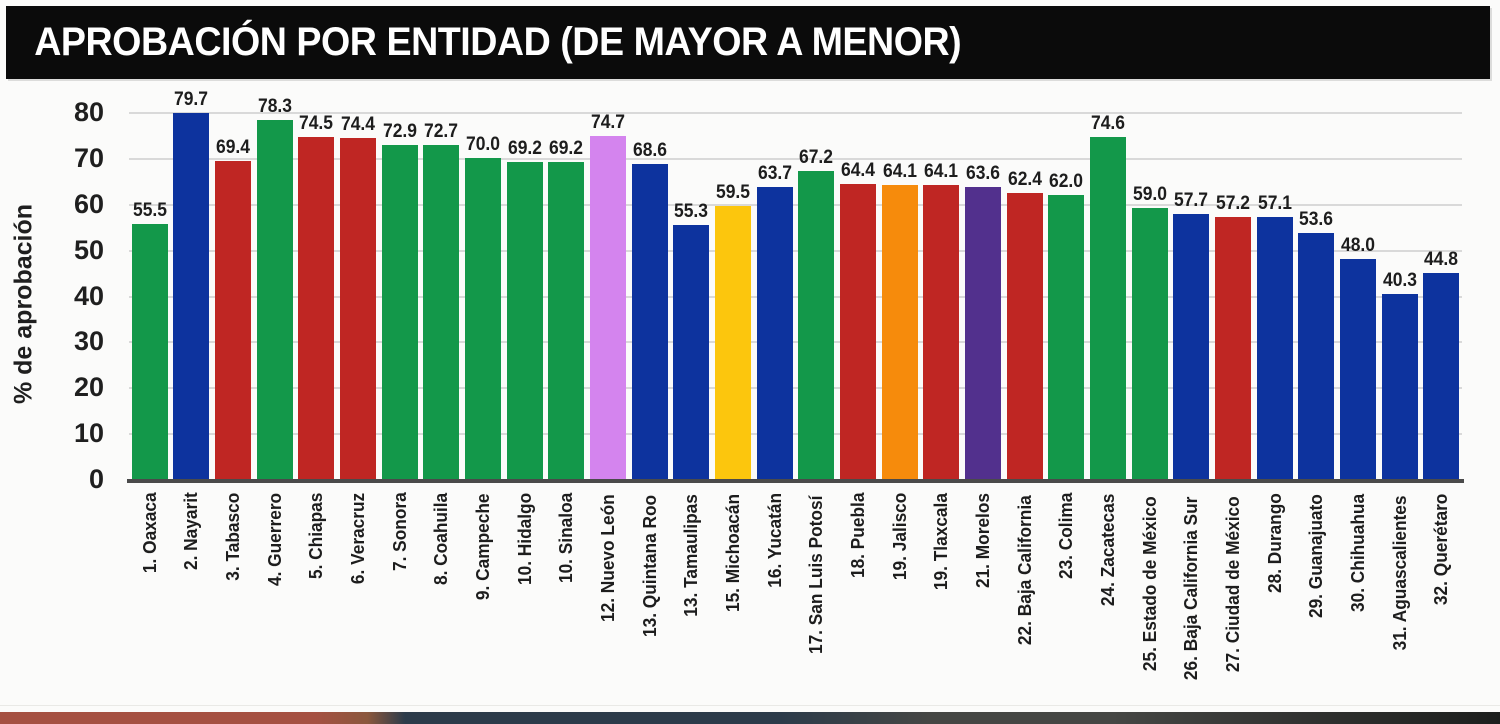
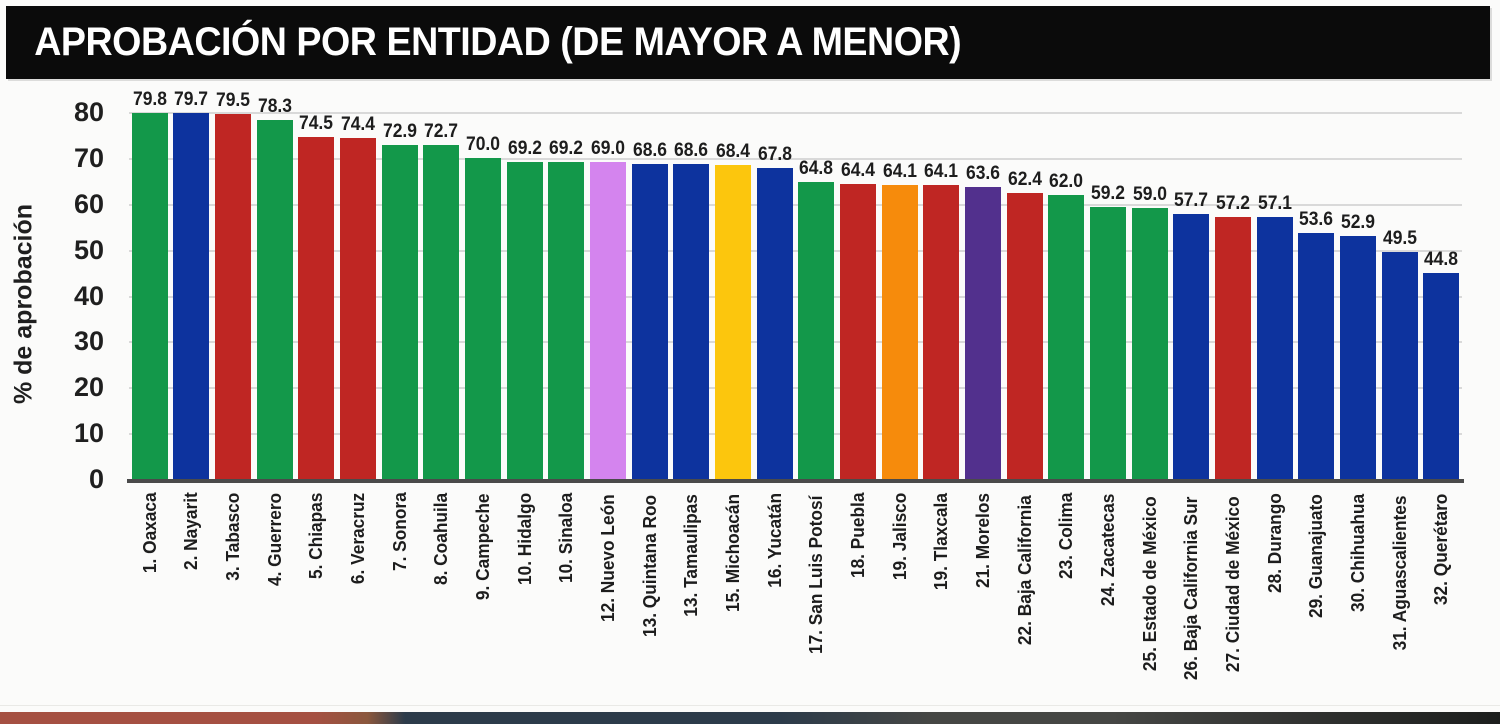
1. Oaxaca: 55.5 -> 79.8
3. Tabasco: 69.4 -> 79.5
12. Nuevo León: 74.7 -> 69.0
13. Tamaulipas: 55.3 -> 68.6
15. Michoacán: 59.5 -> 68.4
16. Yucatán: 63.7 -> 67.8
17. San Luis Potosí: 67.2 -> 64.8
24. Zacatecas: 74.6 -> 59.2
30. Chihuahua: 48.0 -> 52.9
31. Aguascalientes: 40.3 -> 49.5
